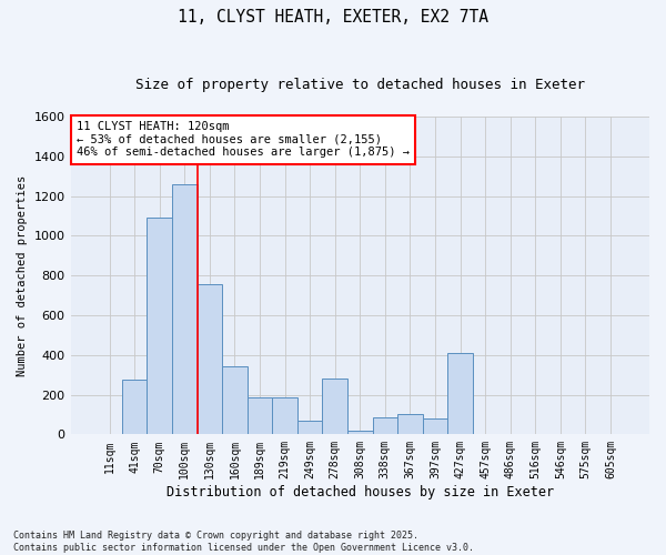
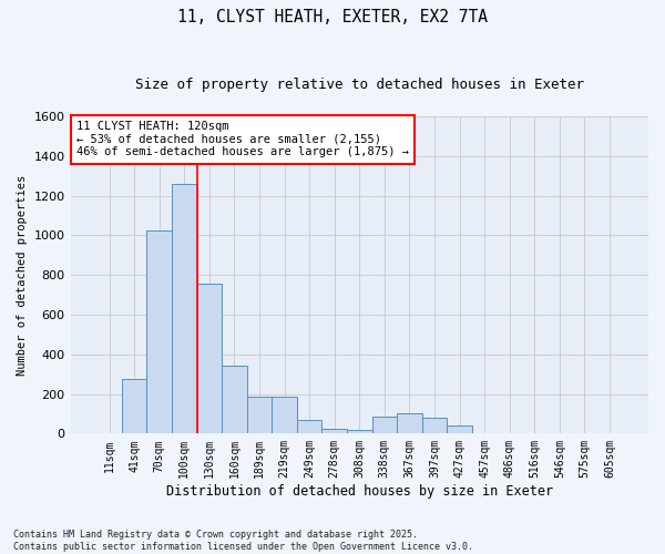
70sqm: 1090 -> 1020
278sqm: 280 -> 20
427sqm: 410 -> 40
